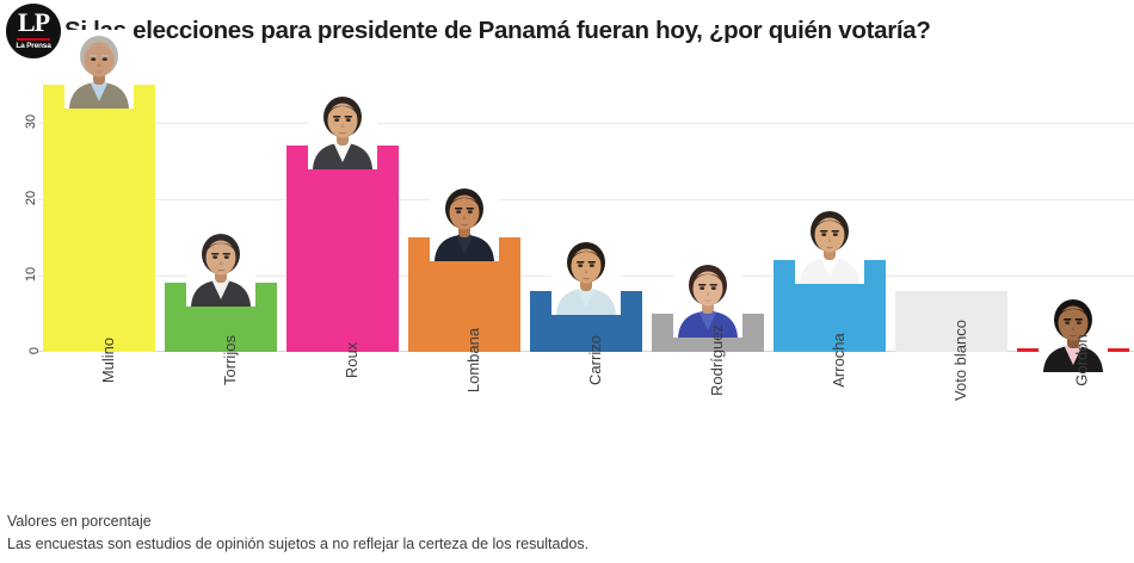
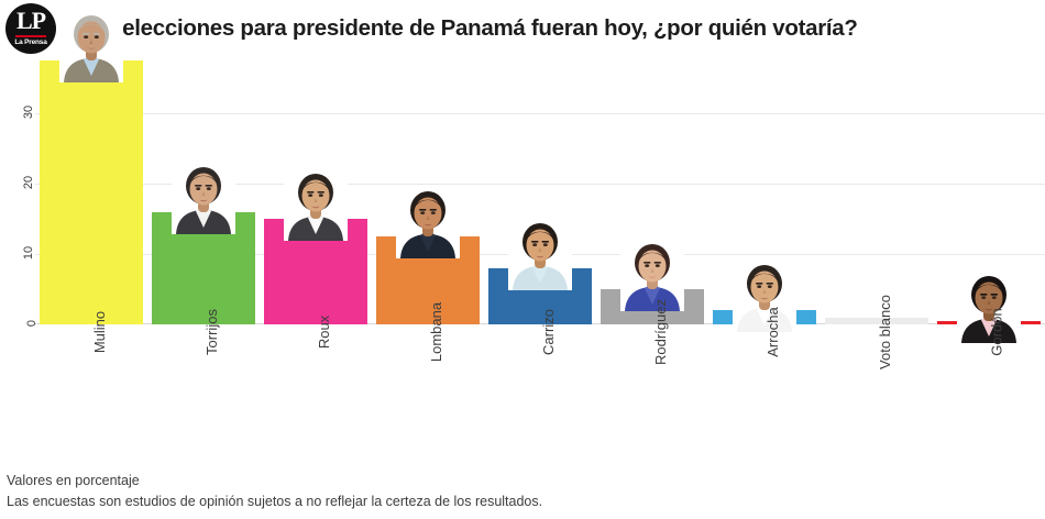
Mulino: 35 -> 38
Torrijos: 9 -> 16
Roux: 27 -> 15
Lombana: 15 -> 12
Arrocha: 12 -> 2
Voto blanco: 8 -> 1
